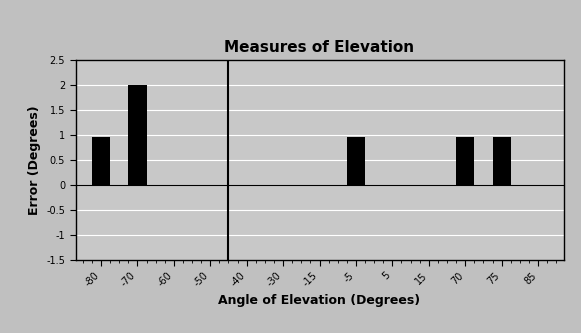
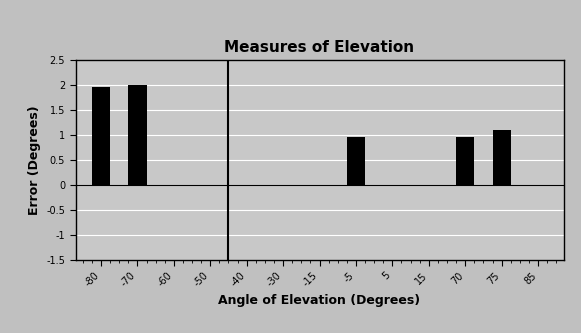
-80: 0.95 -> 1.95
75: 0.95 -> 1.10
